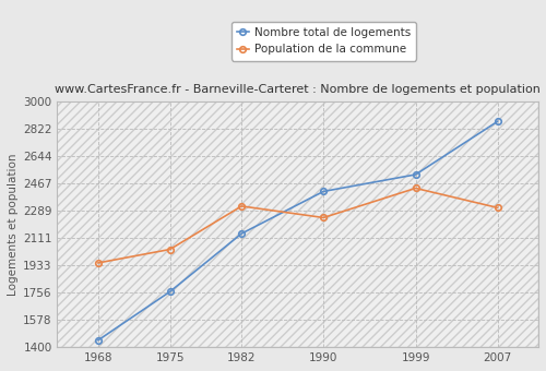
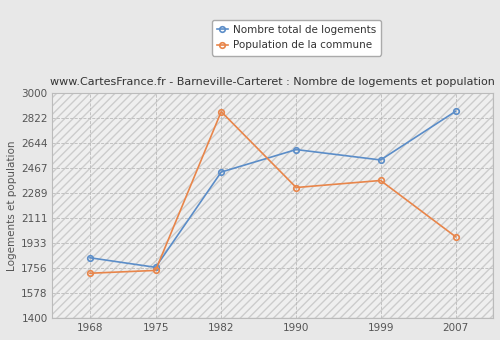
Nombre total de logements/1968: 1450 -> 1830
Population de la commune/1968: 1950 -> 1720
Population de la commune/1975: 2040 -> 1740
Nombre total de logements/1982: 2140 -> 2440
Population de la commune/1982: 2320 -> 2870
Nombre total de logements/1990: 2420 -> 2600
Population de la commune/1990: 2240 -> 2330
Population de la commune/1999: 2440 -> 2380
Population de la commune/2007: 2310 -> 1980
